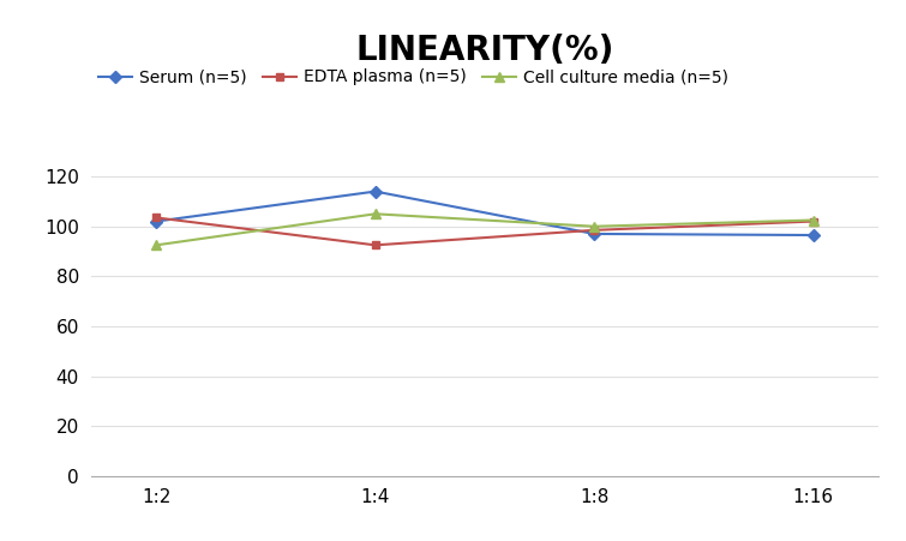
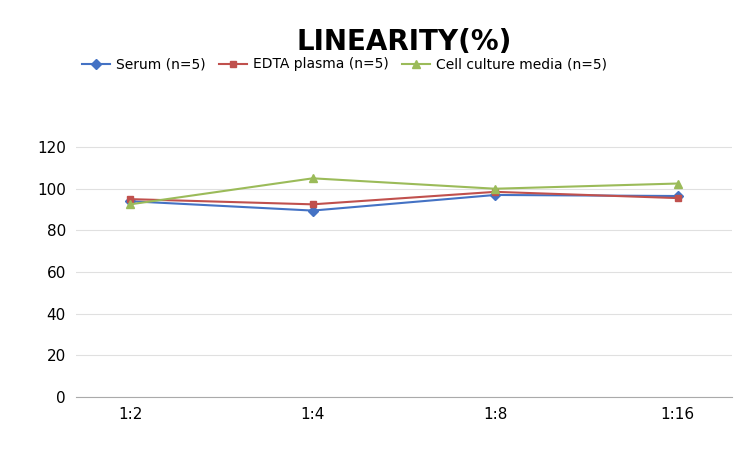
Serum (n=5)/1:2: 102.0 -> 94.0
EDTA plasma (n=5)/1:2: 103.5 -> 95.0
Serum (n=5)/1:4: 114.0 -> 89.5
EDTA plasma (n=5)/1:16: 102.0 -> 95.5
